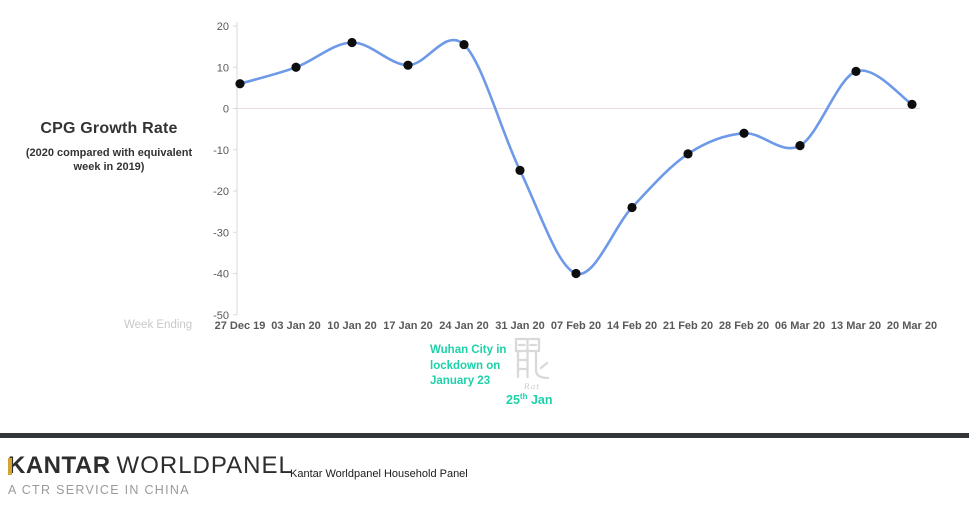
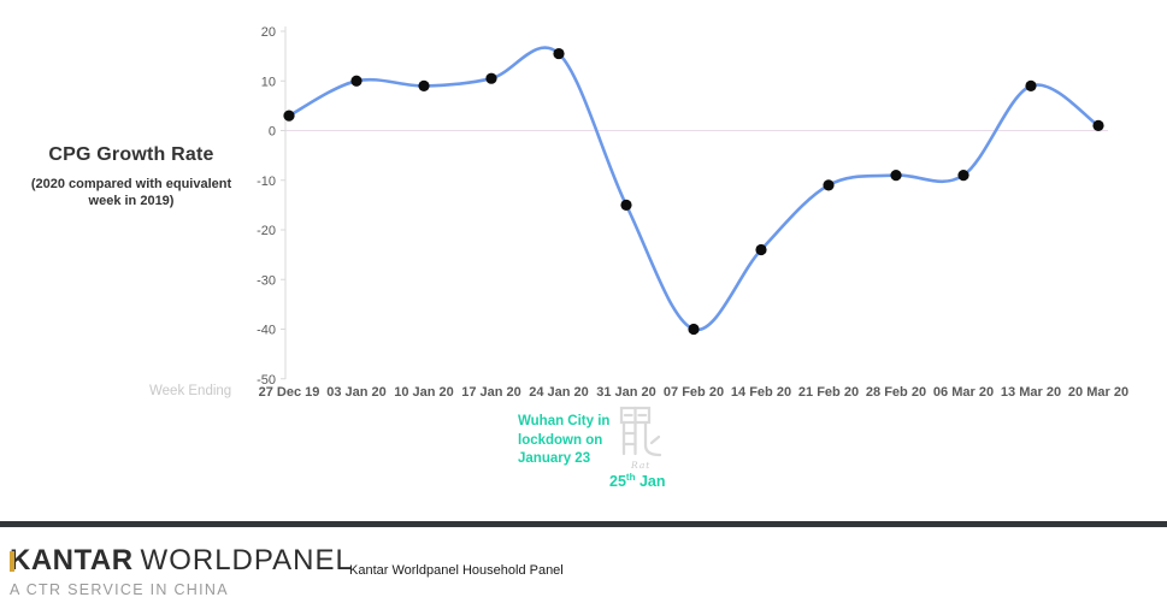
27 Dec 19: 6 -> 3
10 Jan 20: 16 -> 9
28 Feb 20: -6 -> -9
